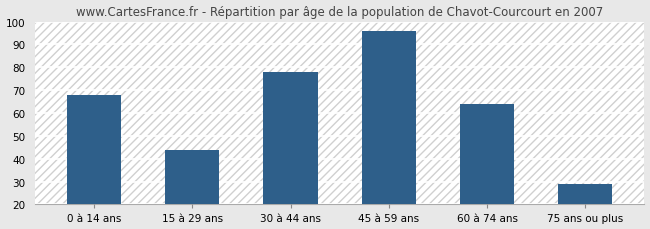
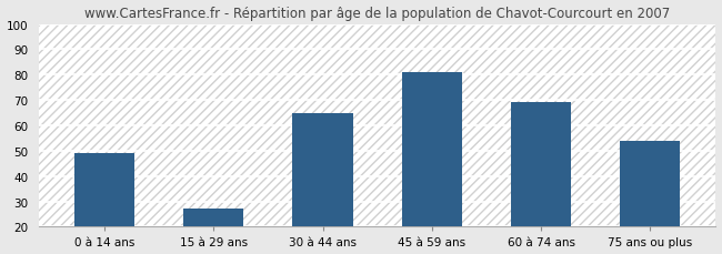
0 à 14 ans: 68 -> 49
15 à 29 ans: 44 -> 27
30 à 44 ans: 78 -> 65
45 à 59 ans: 96 -> 81
60 à 74 ans: 64 -> 69
75 ans ou plus: 29 -> 54
